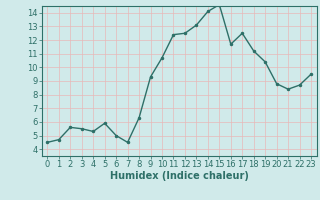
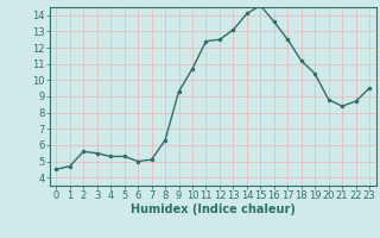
5: 5.9 -> 5.3
7: 4.5 -> 5.1
16: 11.7 -> 13.6
